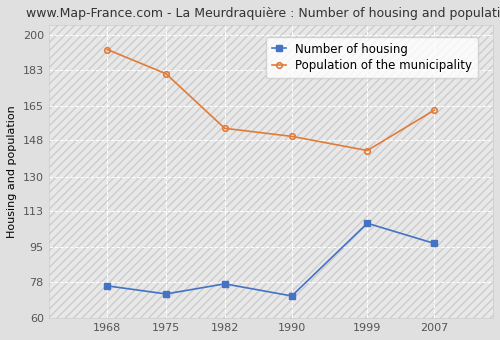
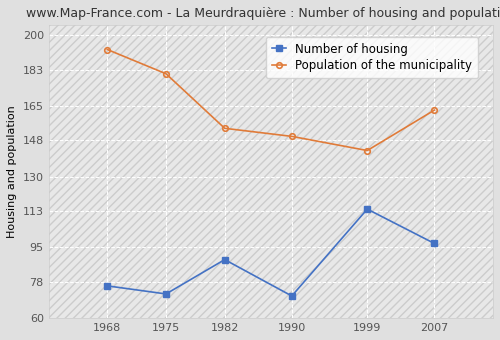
Number of housing/1982: 77 -> 89
Number of housing/1999: 107 -> 114
